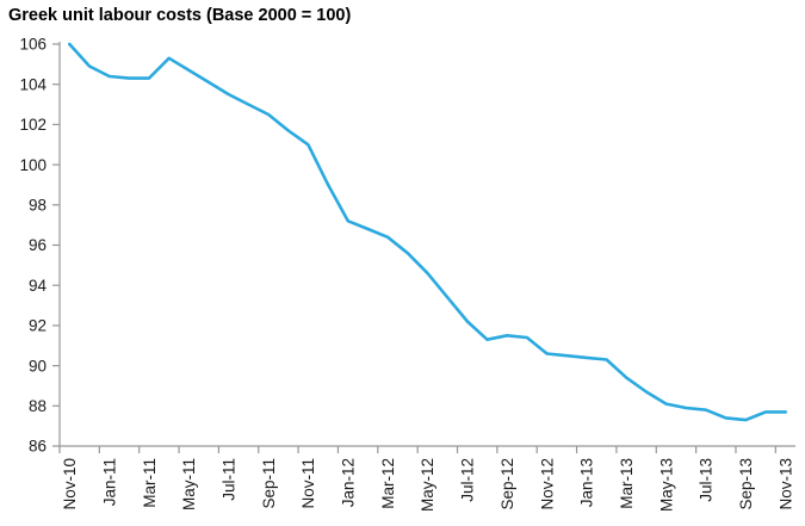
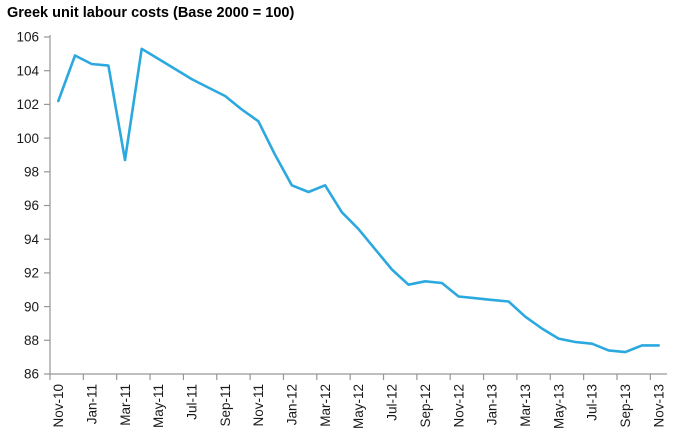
Nov-10: 106.0 -> 102.2
Mar-11: 104.3 -> 98.7
Mar-12: 96.4 -> 97.2
